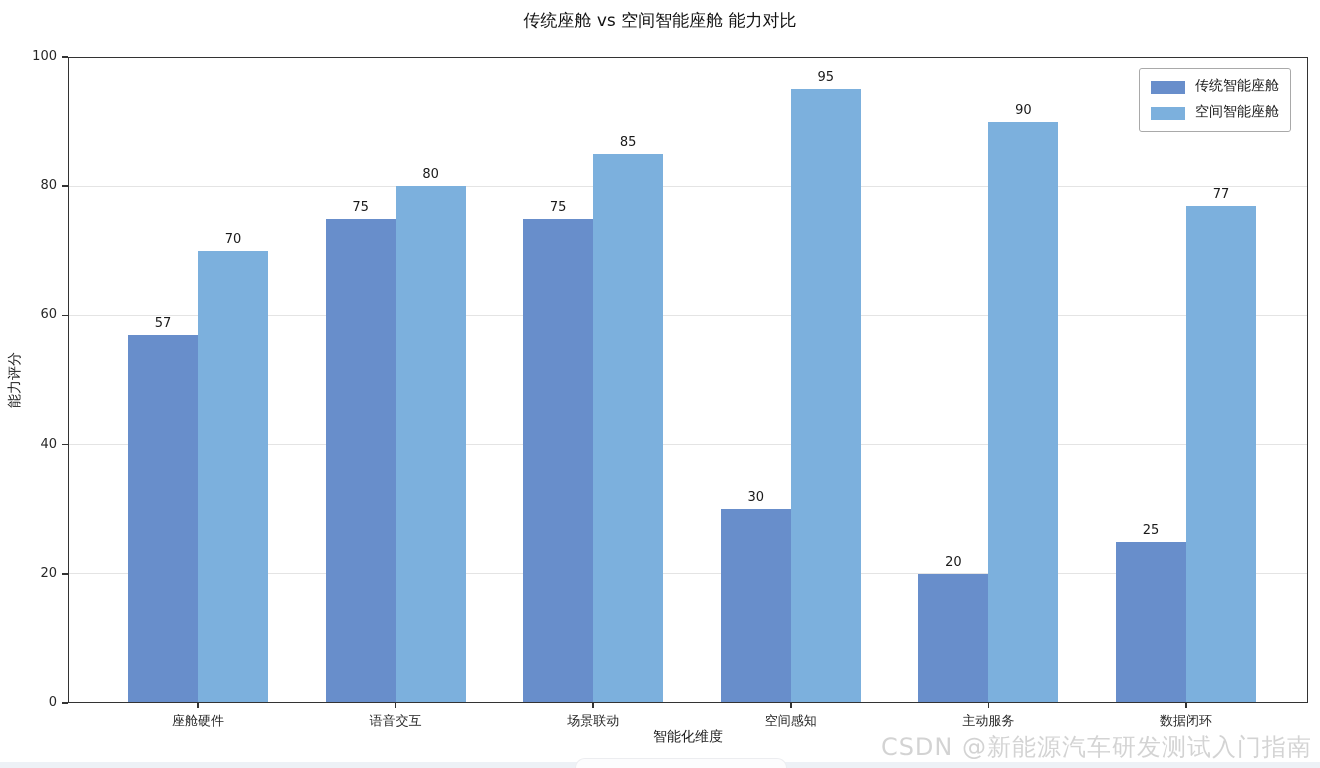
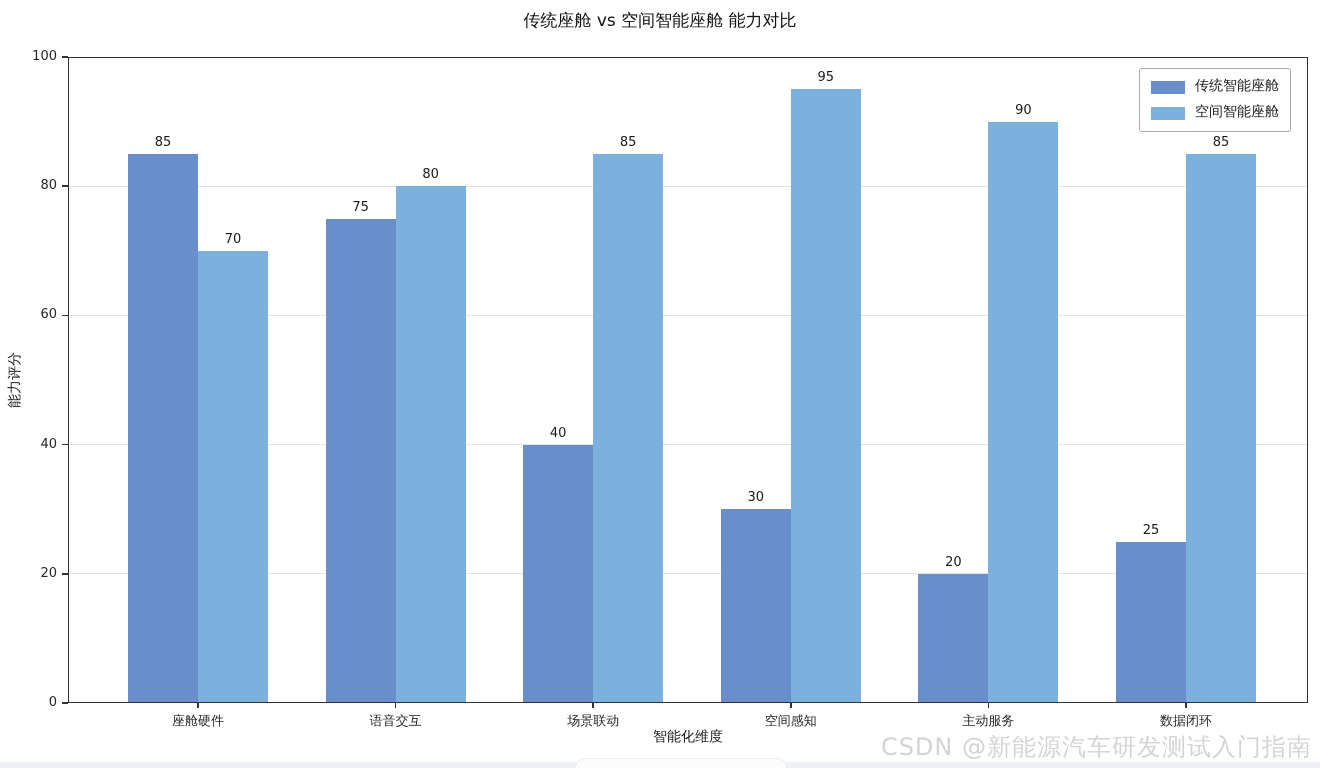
传统智能座舱/座舱硬件: 57 -> 85
传统智能座舱/场景联动: 75 -> 40
空间智能座舱/数据闭环: 77 -> 85
